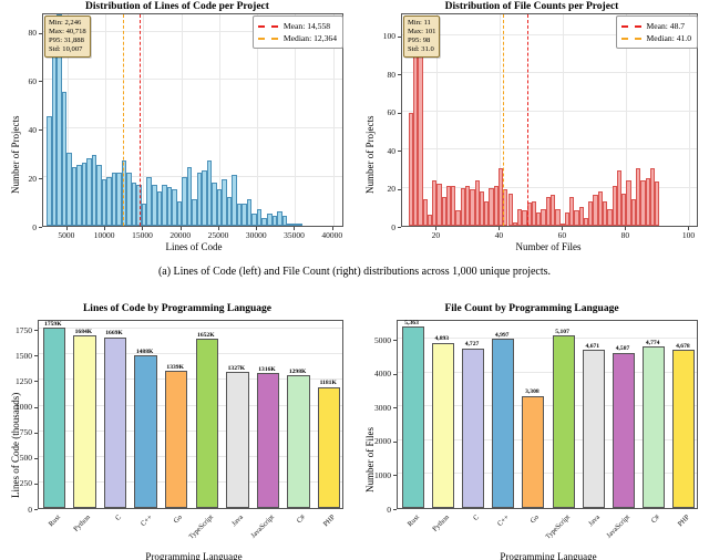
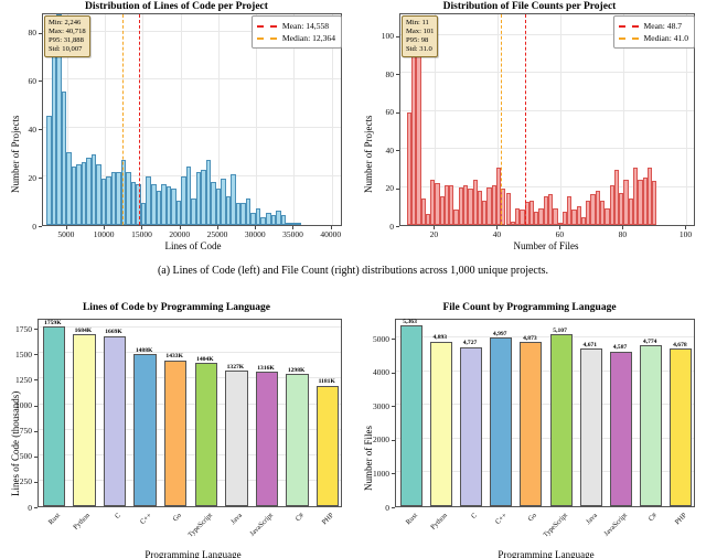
Lines of Code by Programming Language/Go: 1339K -> 1433K
Lines of Code by Programming Language/TypeScript: 1652K -> 1404K
File Count by Programming Language/Go: 3,308 -> 4,873
